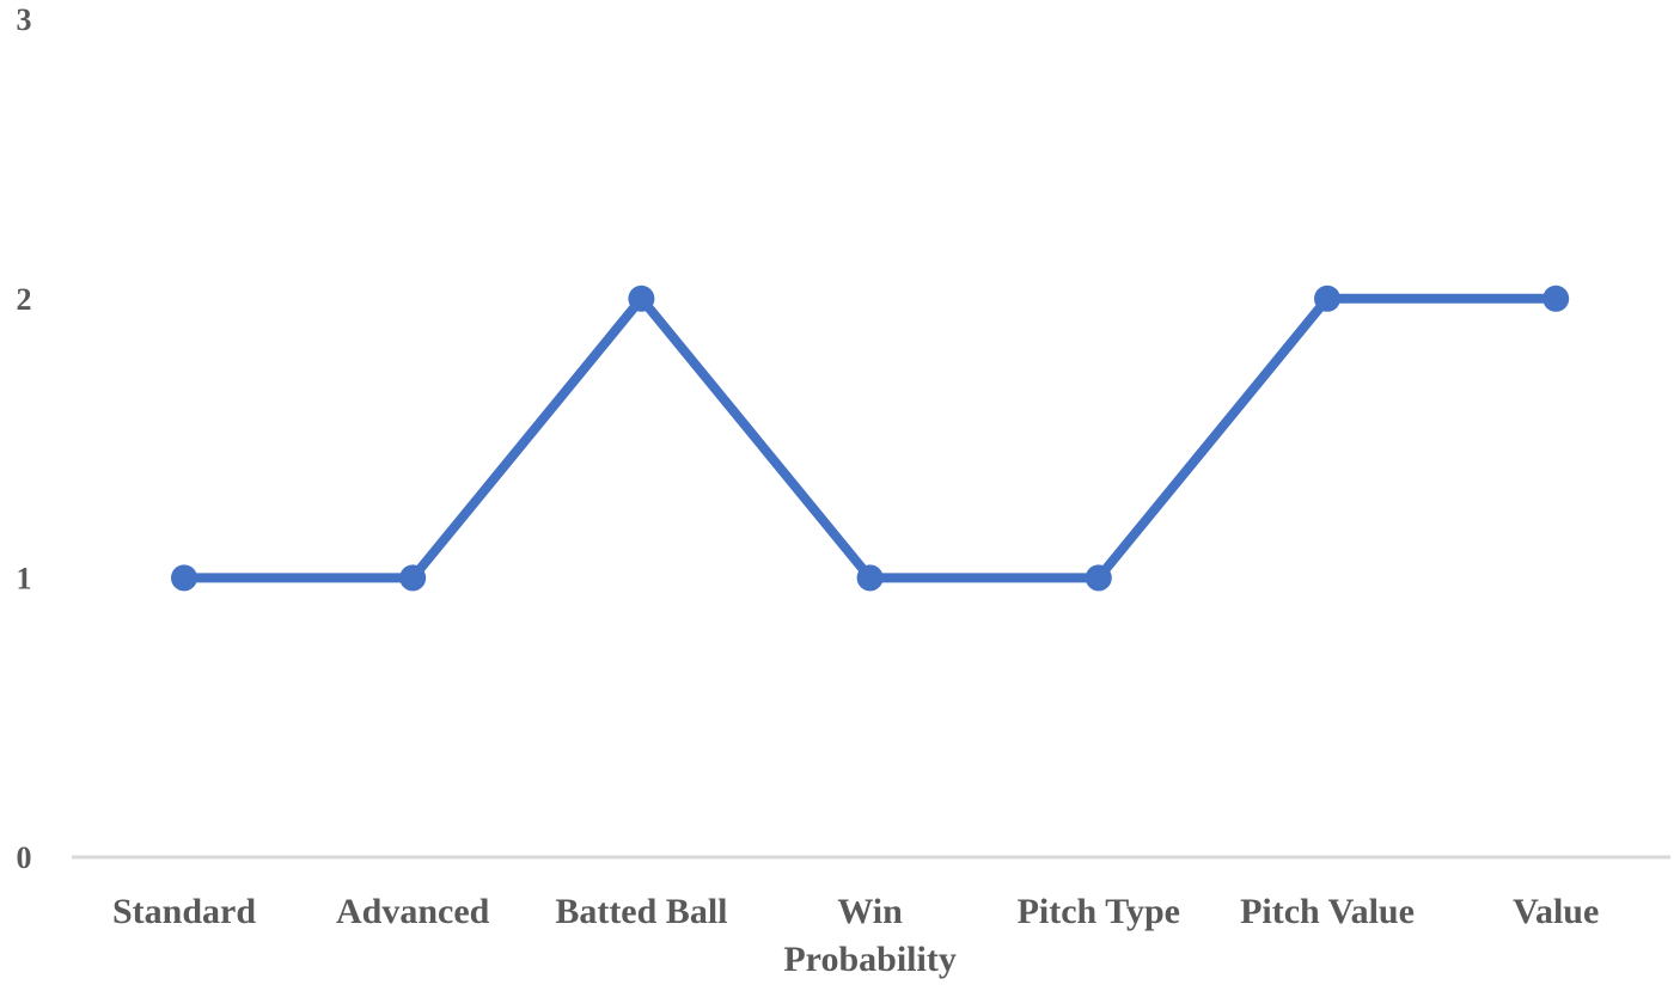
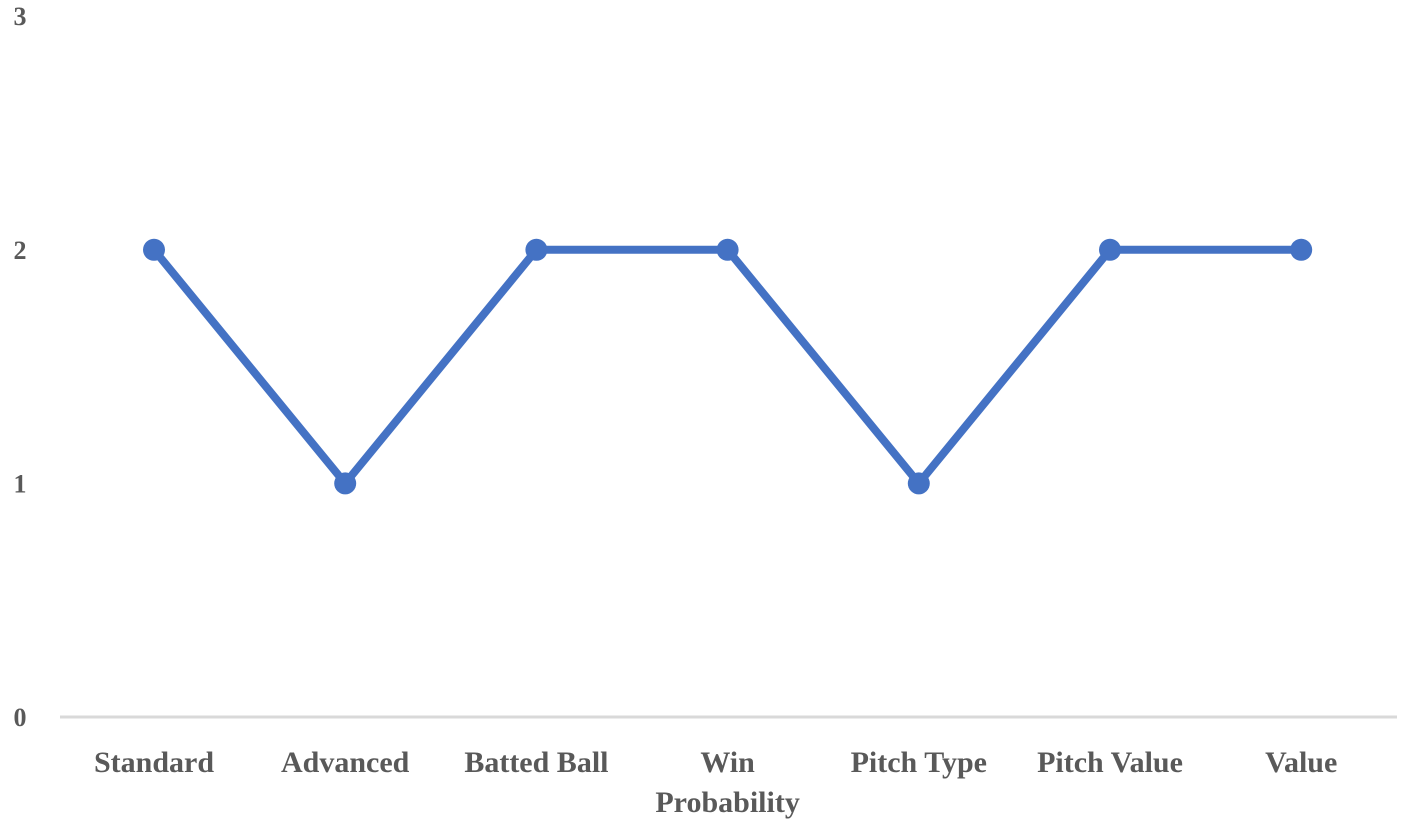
Standard: 1 -> 2
Win Probability: 1 -> 2
